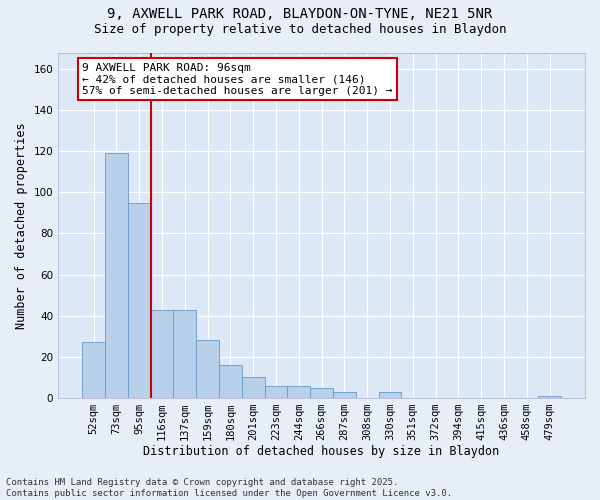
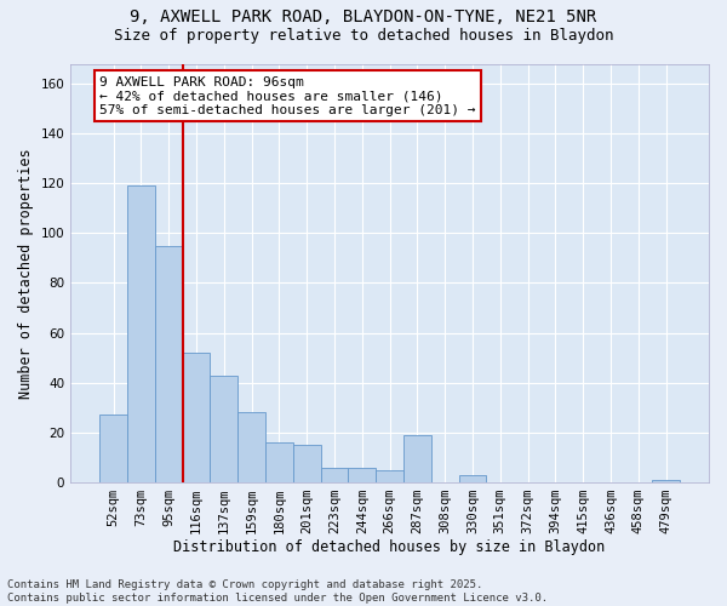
116sqm: 43 -> 52
201sqm: 10 -> 15
287sqm: 3 -> 19
